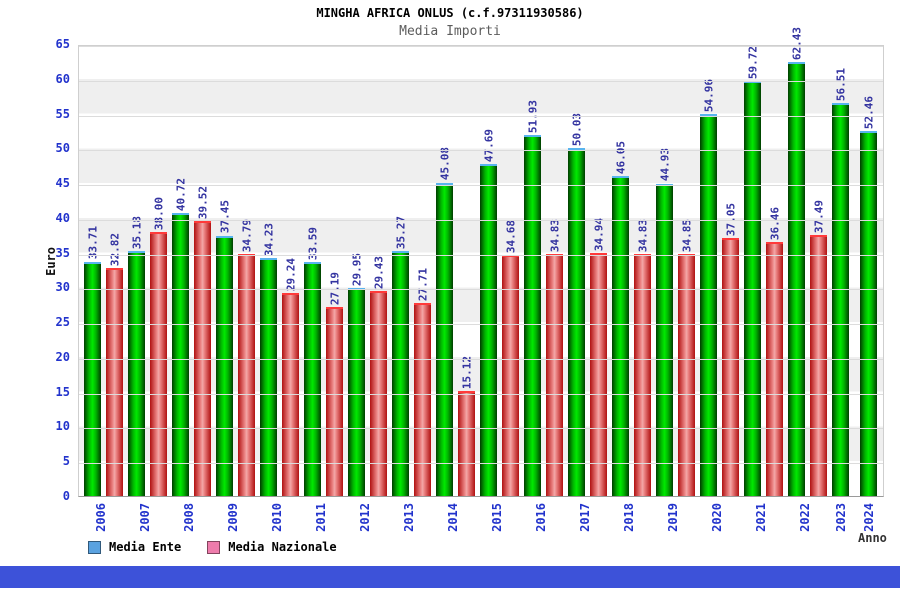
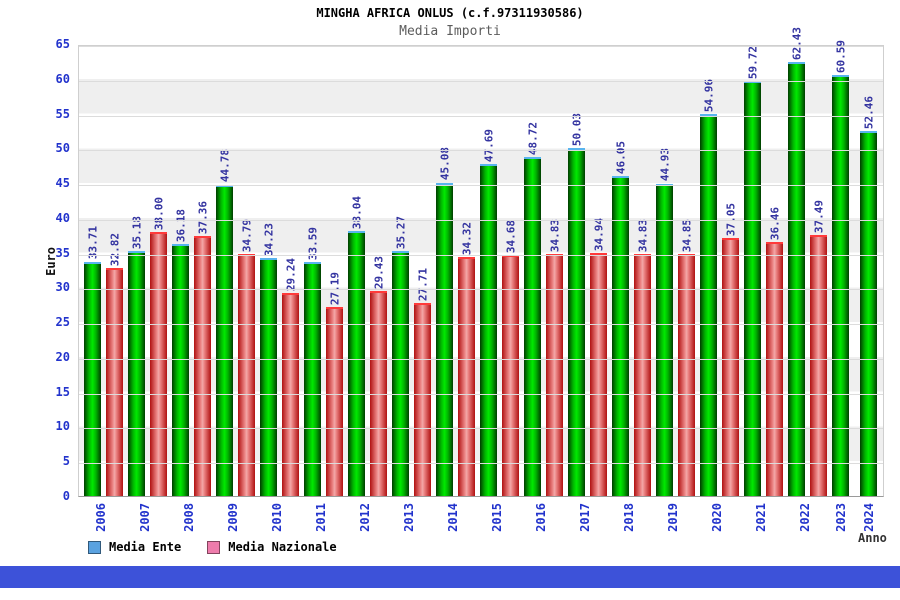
Media Ente/2008: 40.72 -> 36.18
Media Nazionale/2008: 39.52 -> 37.36
Media Ente/2009: 37.45 -> 44.78
Media Ente/2012: 29.95 -> 38.04
Media Nazionale/2014: 15.12 -> 34.32
Media Ente/2016: 51.93 -> 48.72
Media Ente/2023: 56.51 -> 60.59
